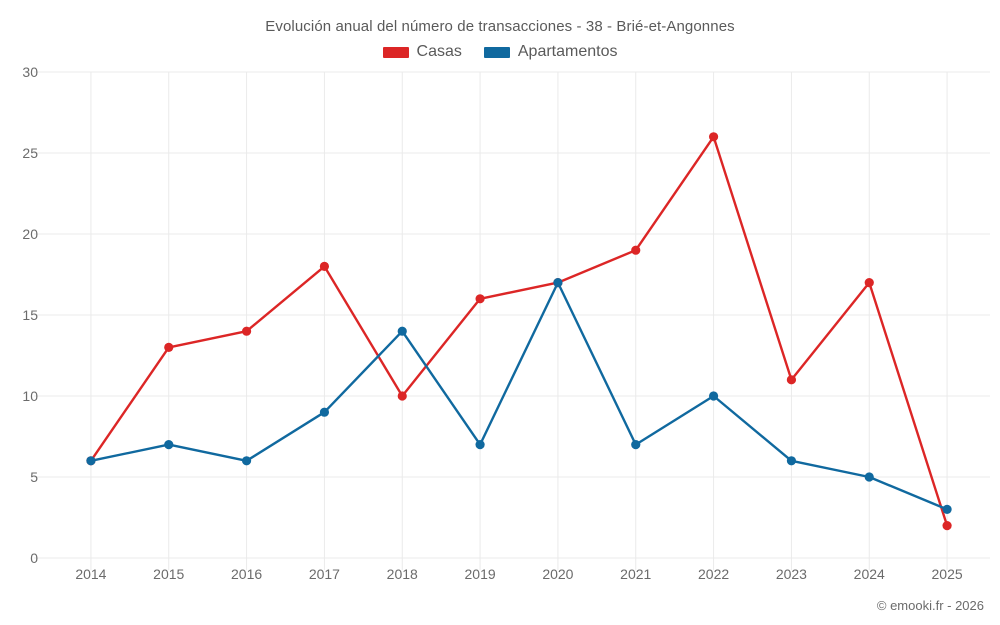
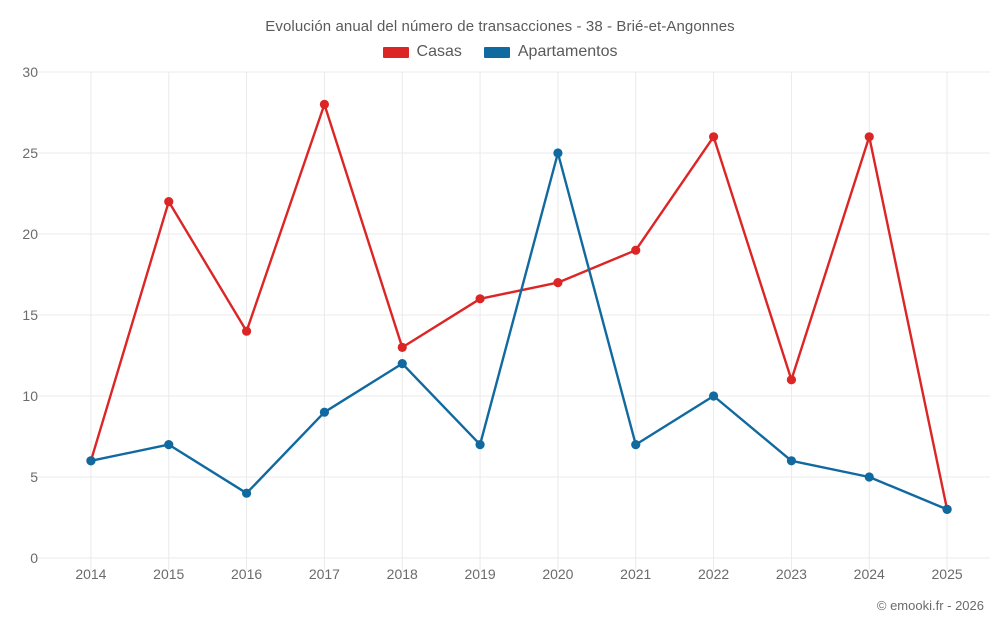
Casas/2015: 13 -> 22
Apartamentos/2016: 6 -> 4
Casas/2017: 18 -> 28
Casas/2018: 10 -> 13
Apartamentos/2018: 14 -> 12
Apartamentos/2020: 17 -> 25
Casas/2024: 17 -> 26
Casas/2025: 2 -> 3
